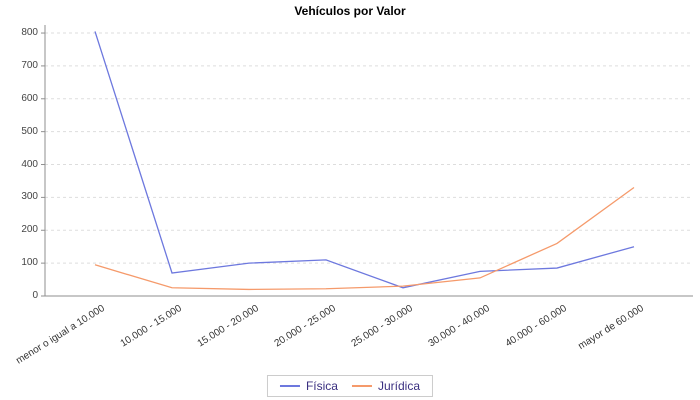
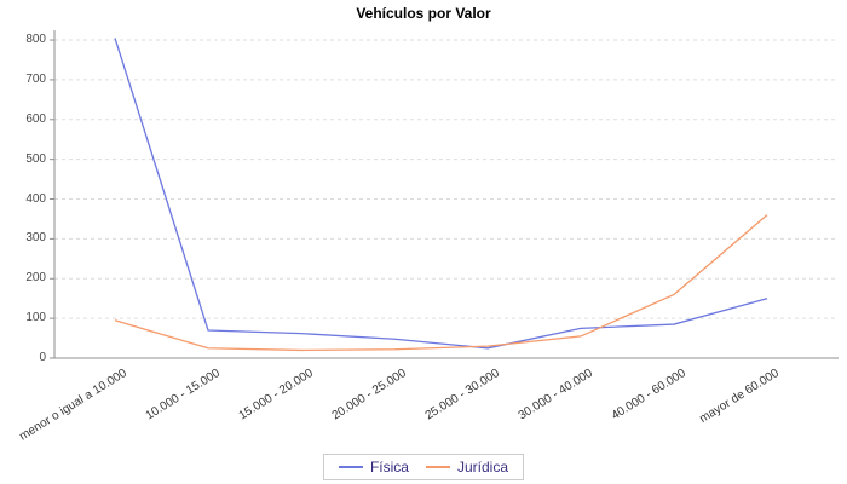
Física/15.000 - 20.000: 100 -> 60
Física/20.000 - 25.000: 110 -> 50
Jurídica/mayor de 60.000: 330 -> 360
